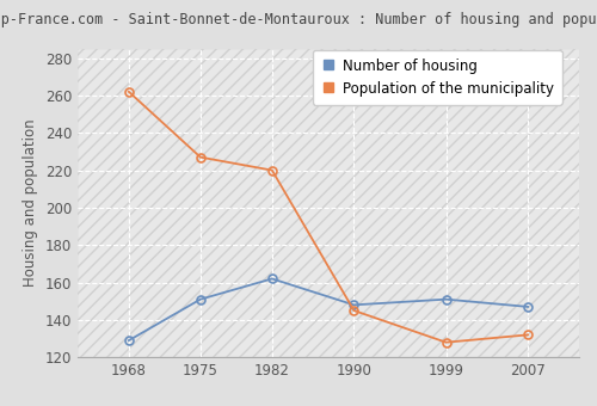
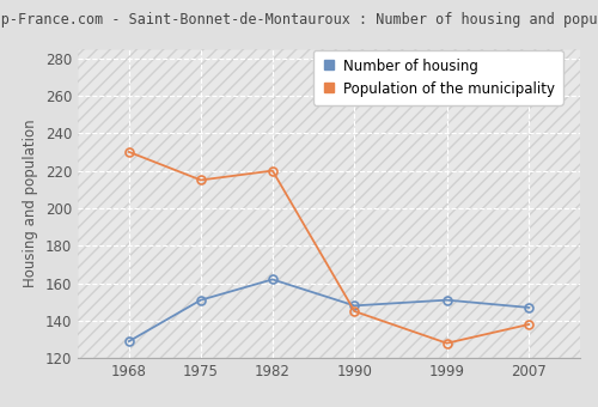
Population of the municipality/1968: 262 -> 230
Population of the municipality/1975: 227 -> 215
Population of the municipality/2007: 132 -> 138
